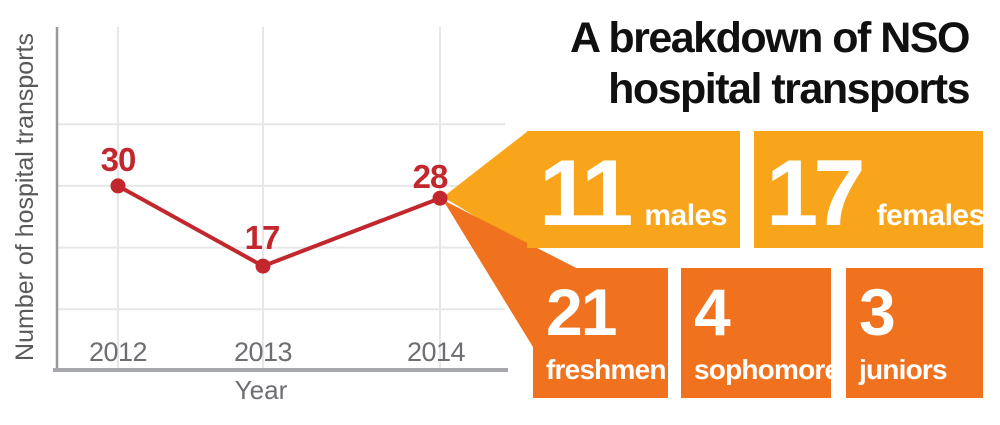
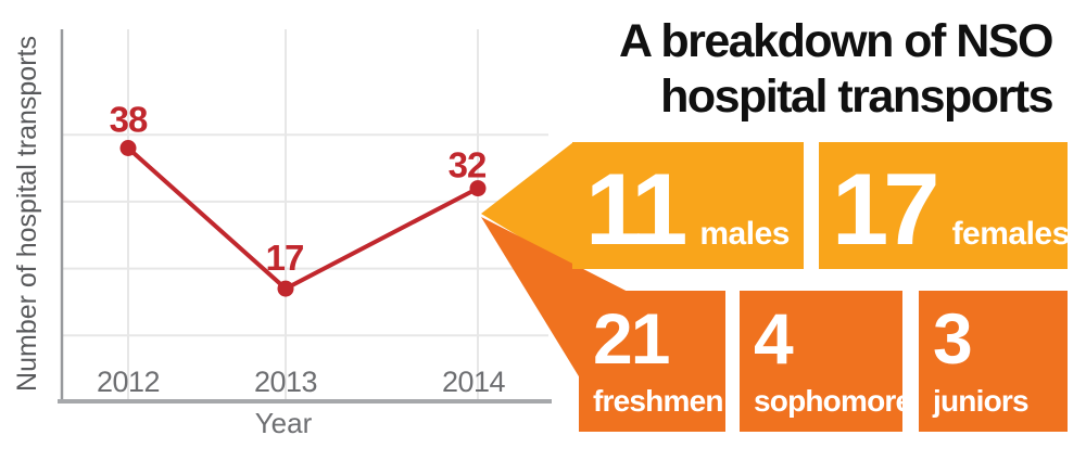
2012: 30 -> 38
2014: 28 -> 32
